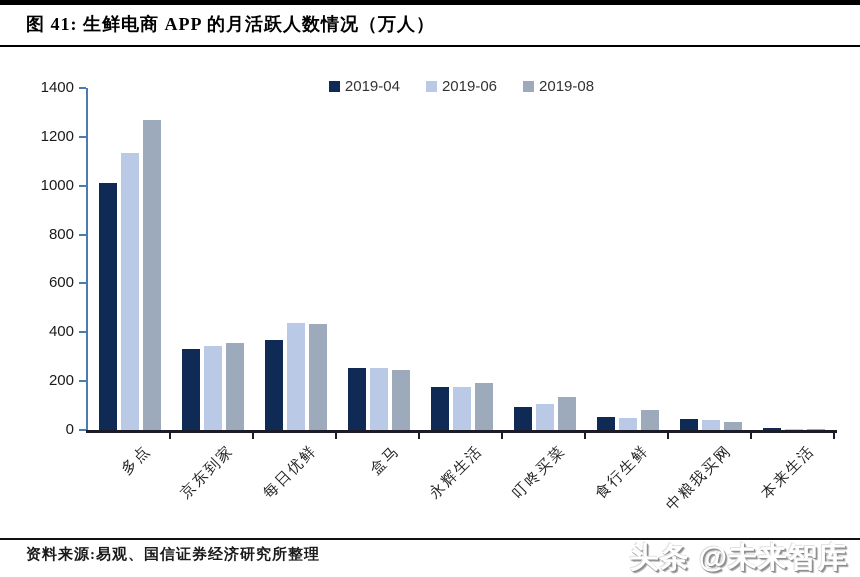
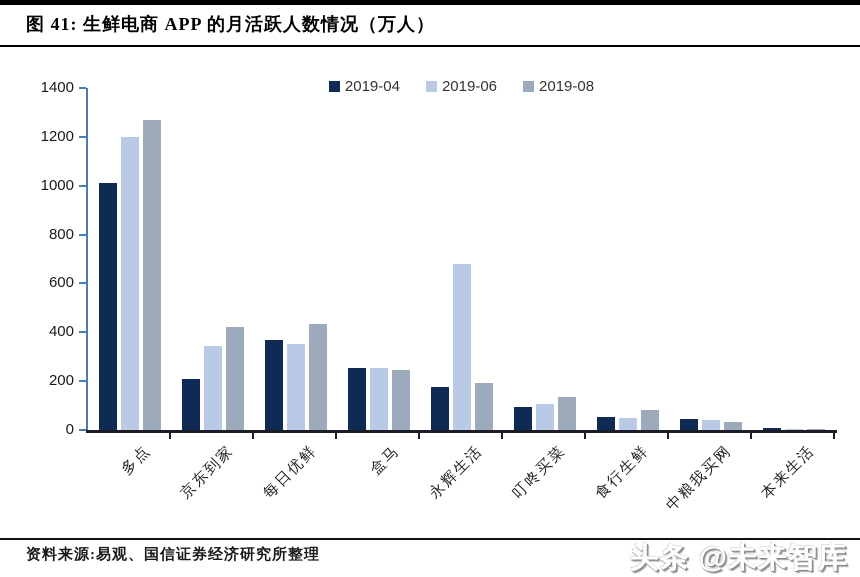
2019-06/多点: 1130 -> 1200
2019-04/京东到家: 330 -> 210
2019-08/京东到家: 360 -> 420
2019-06/每日优鲜: 440 -> 350
2019-06/永辉生活: 170 -> 680
